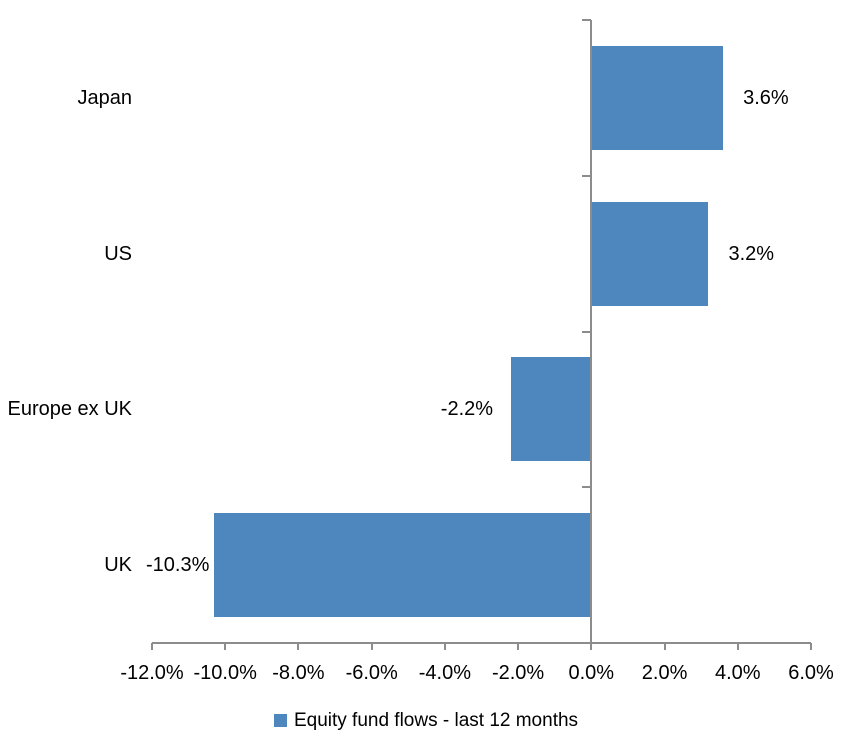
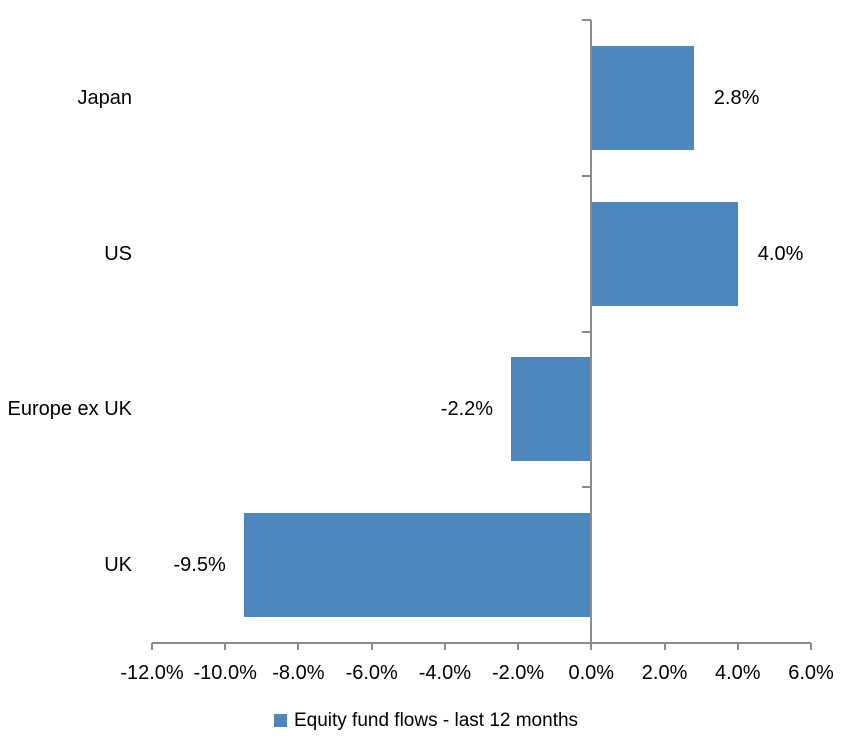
Japan: 3.6% -> 2.8%
US: 3.2% -> 4.0%
UK: -10.3% -> -9.5%
